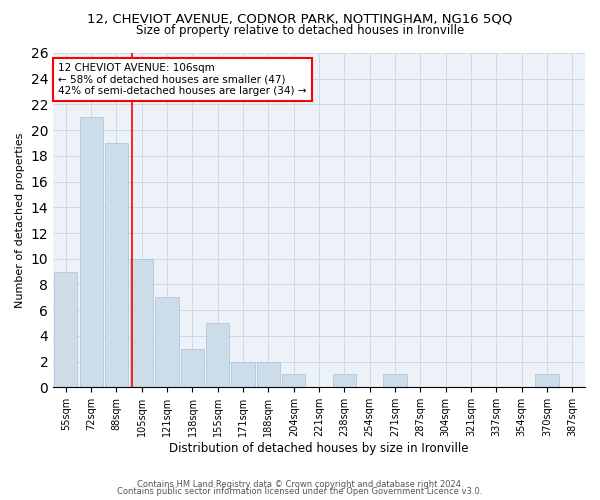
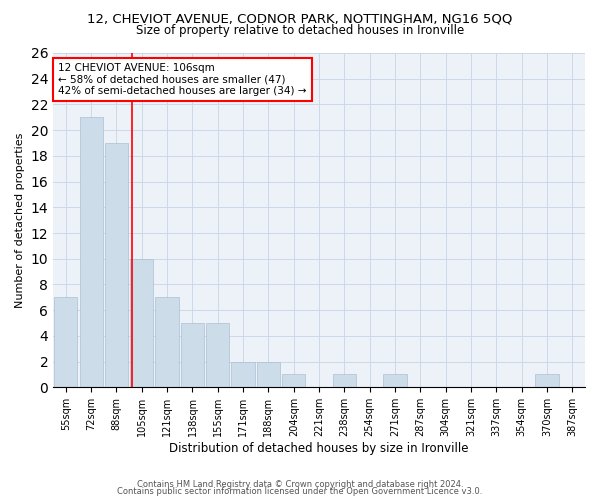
55sqm: 9 -> 7
138sqm: 3 -> 5
